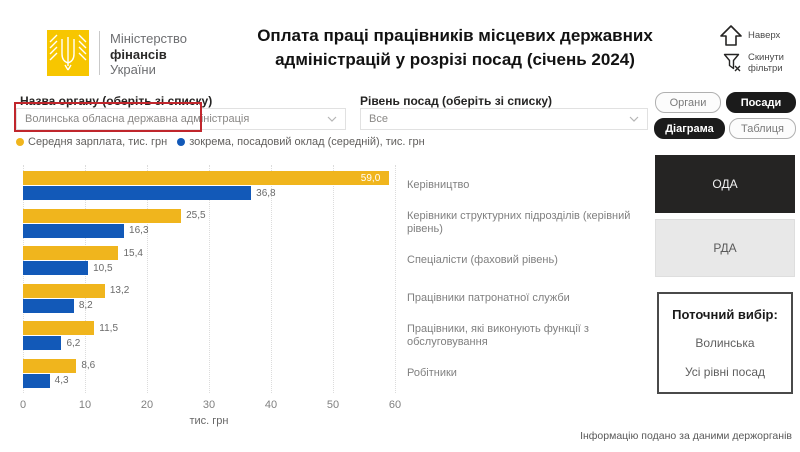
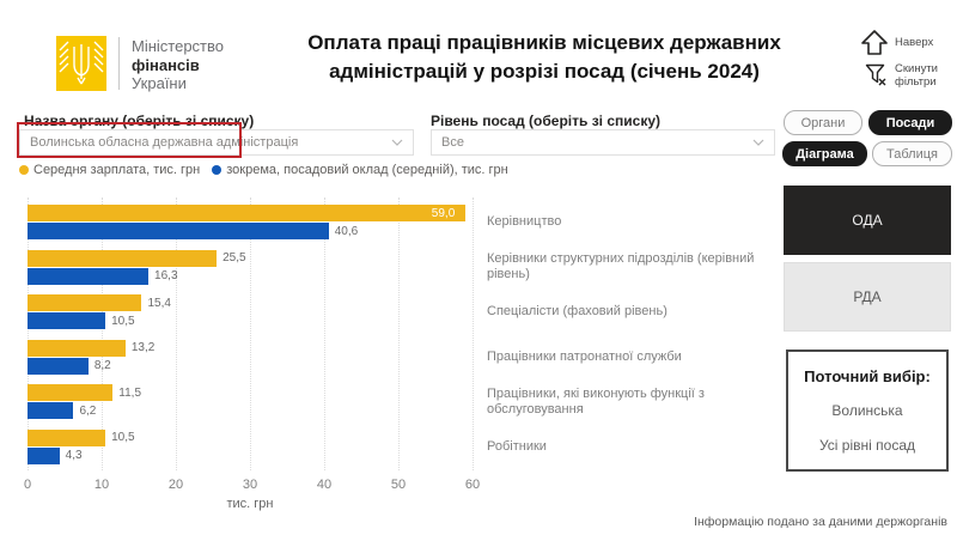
зокрема, посадовий оклад (середній), тис. грн/Керівництво: 36,8 -> 40,6
Середня зарплата, тис. грн/Робітники: 8,6 -> 10,5
